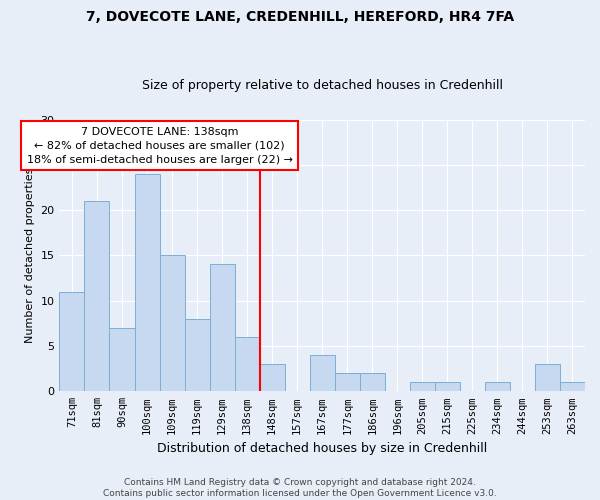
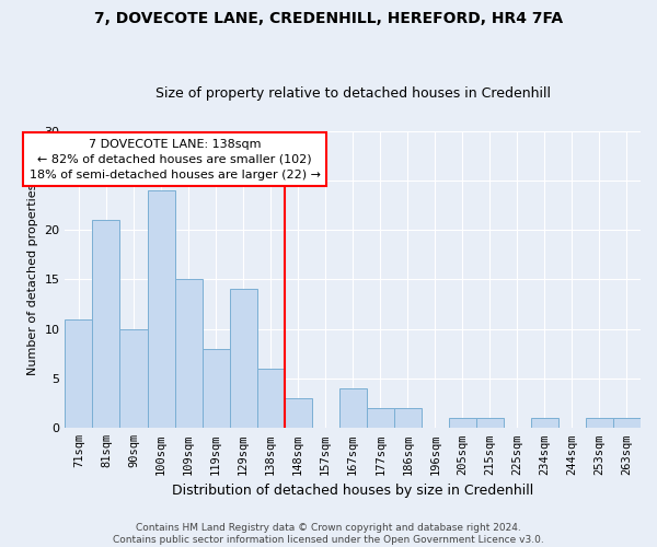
90sqm: 7 -> 10
253sqm: 3 -> 1
